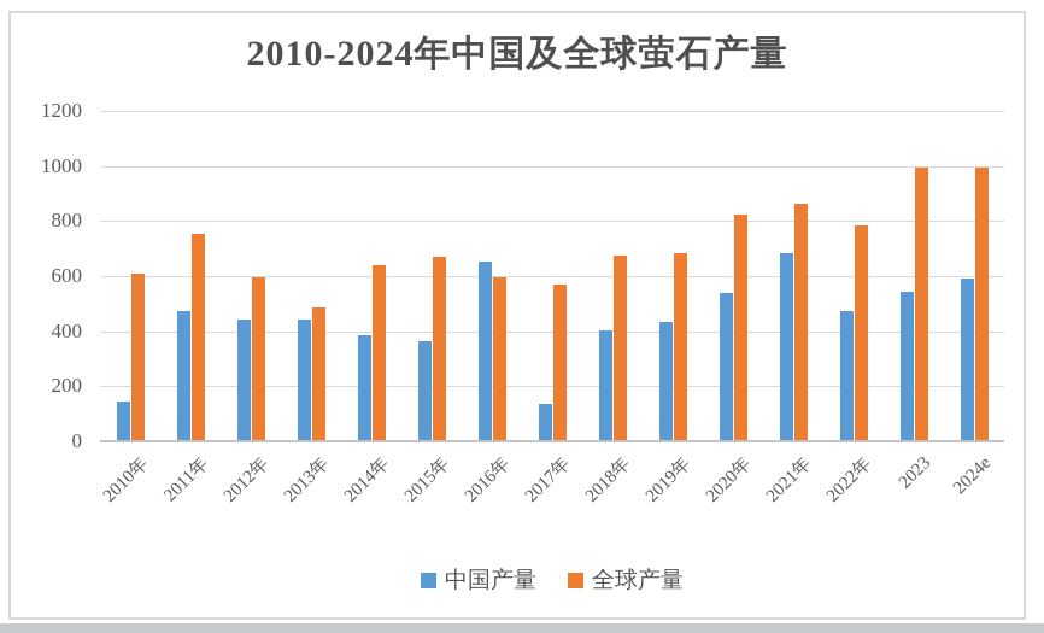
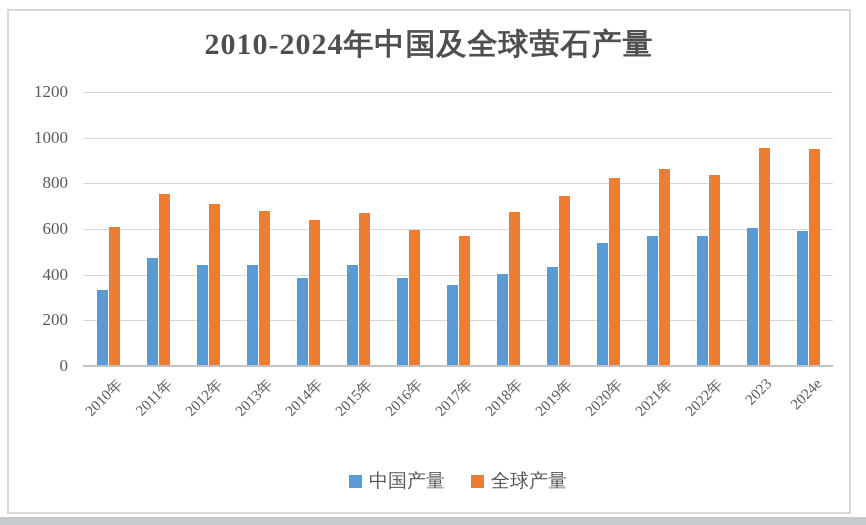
中国产量/2010年: 140 -> 330
全球产量/2012年: 590 -> 700
全球产量/2013年: 480 -> 680
中国产量/2015年: 360 -> 440
中国产量/2016年: 650 -> 380
中国产量/2017年: 130 -> 350
全球产量/2019年: 680 -> 740
中国产量/2021年: 680 -> 560
中国产量/2022年: 470 -> 560
全球产量/2022年: 780 -> 830
中国产量/2023: 540 -> 600
全球产量/2023: 990 -> 950
全球产量/2024e: 990 -> 940
